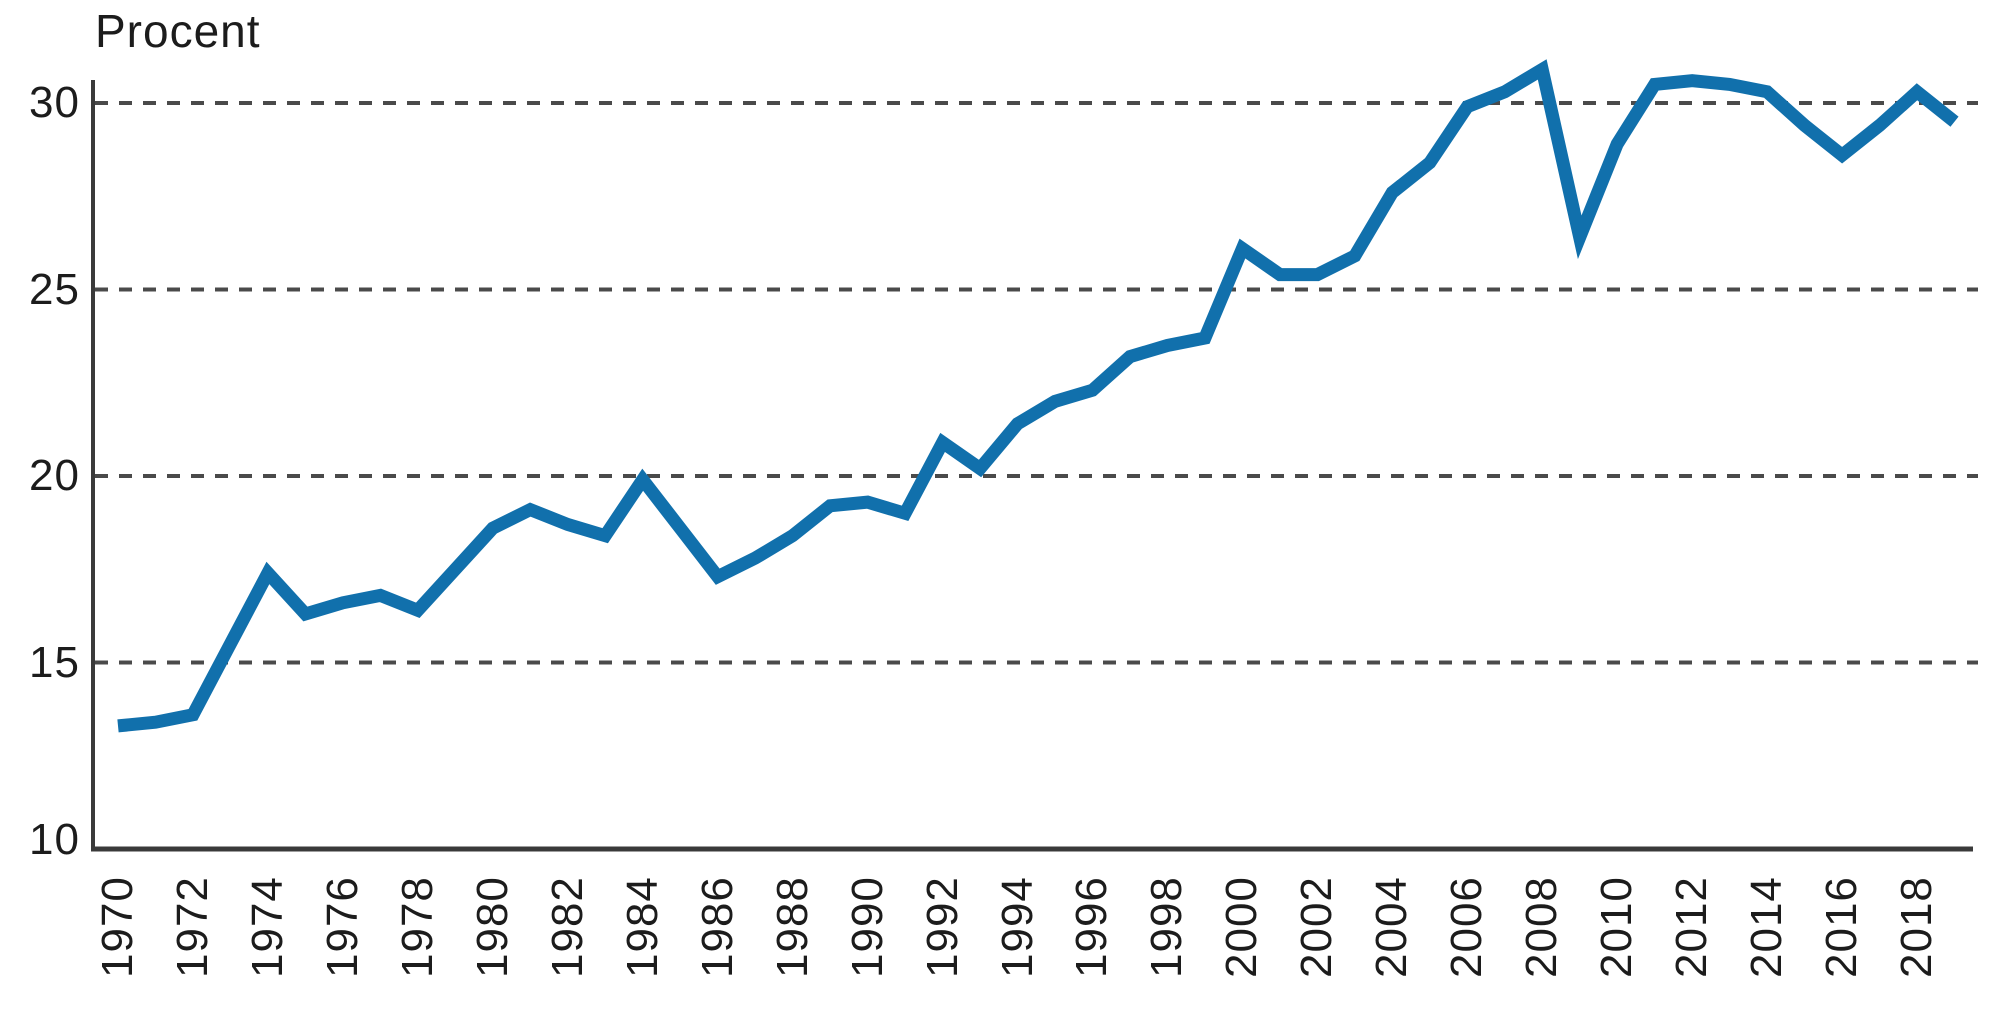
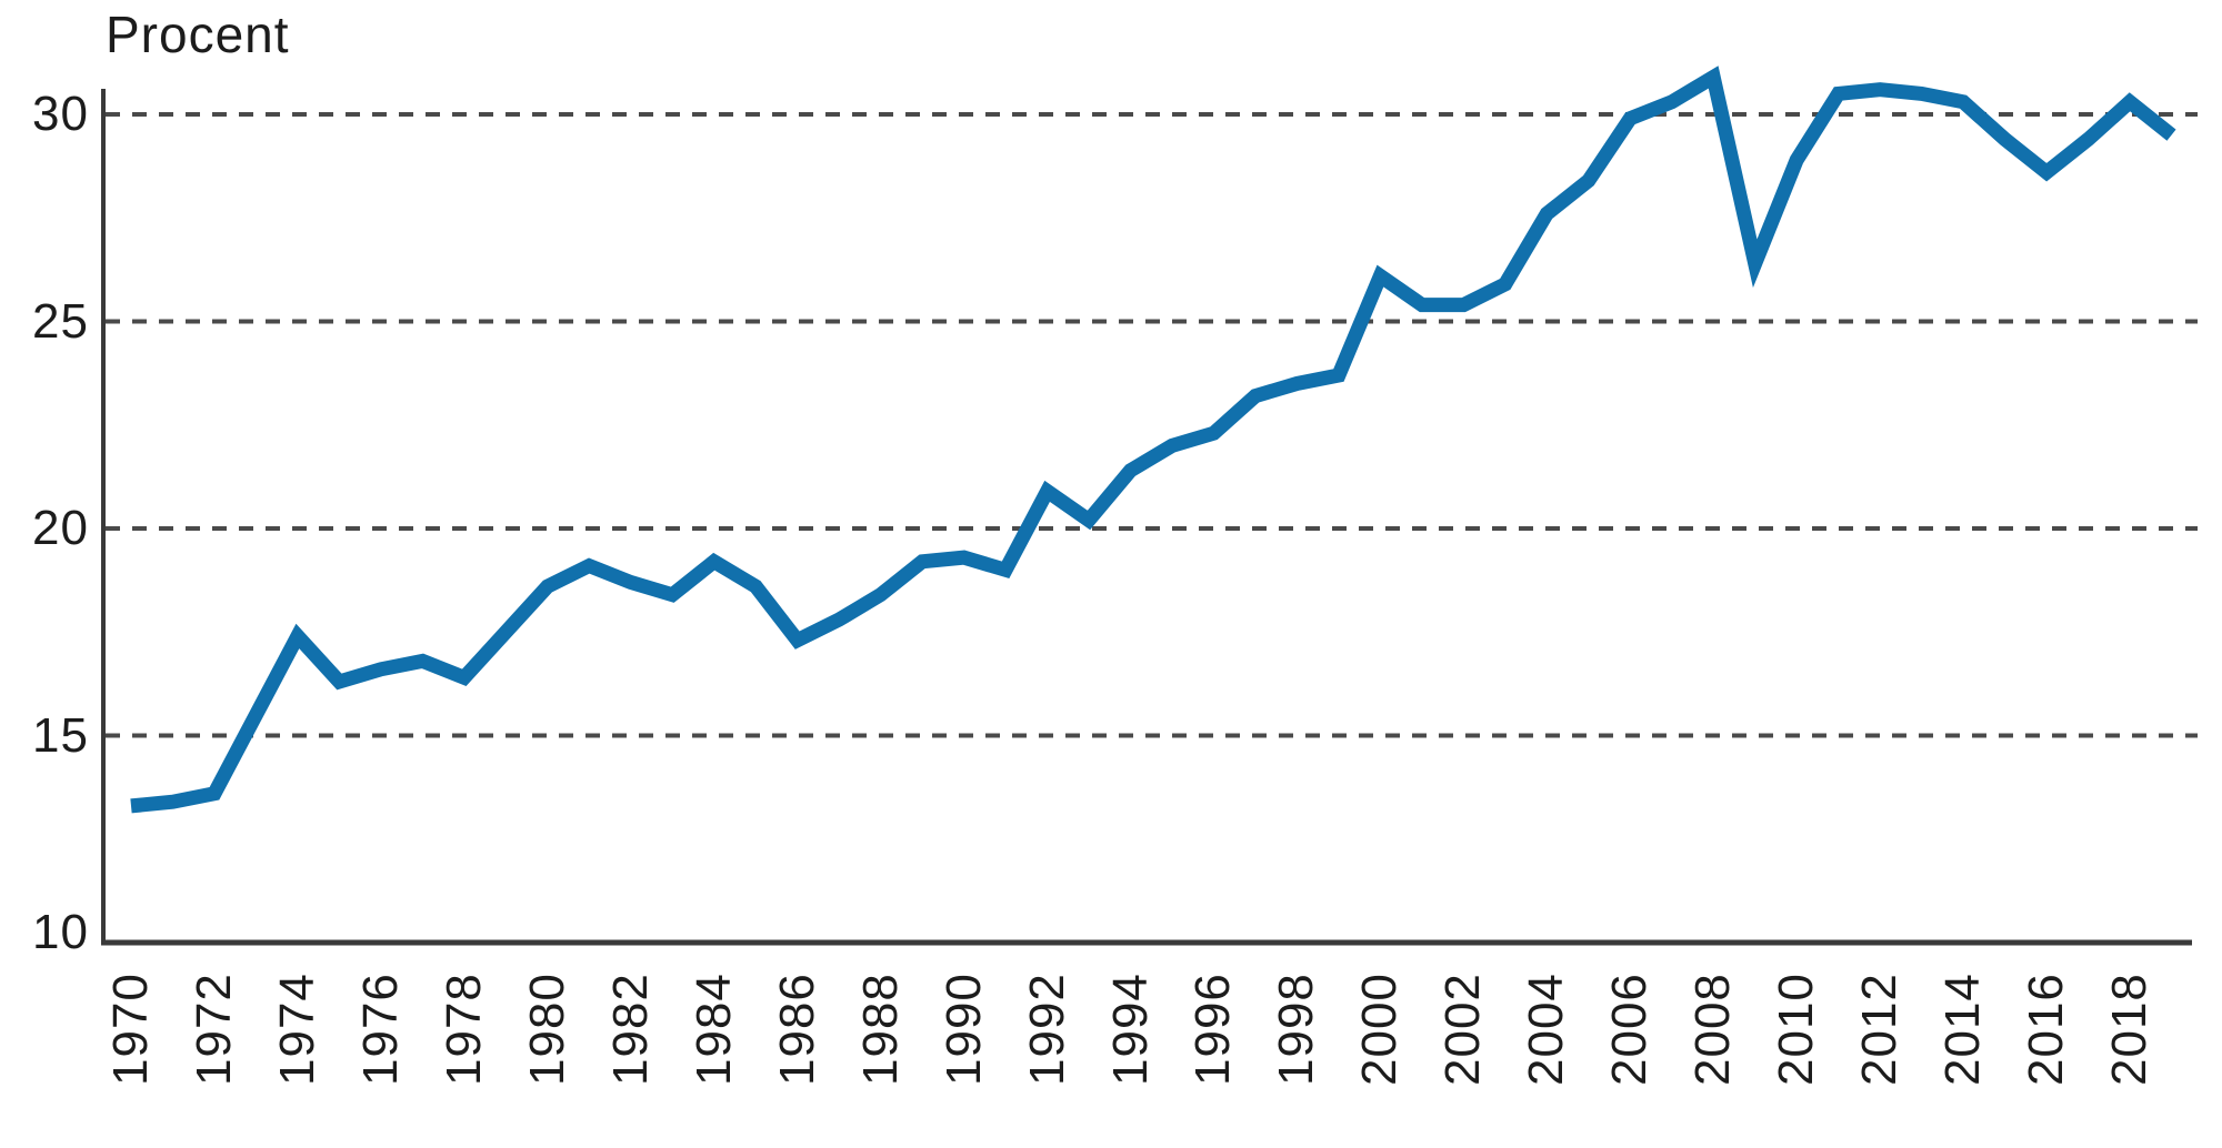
1984: 19.9 -> 19.2
